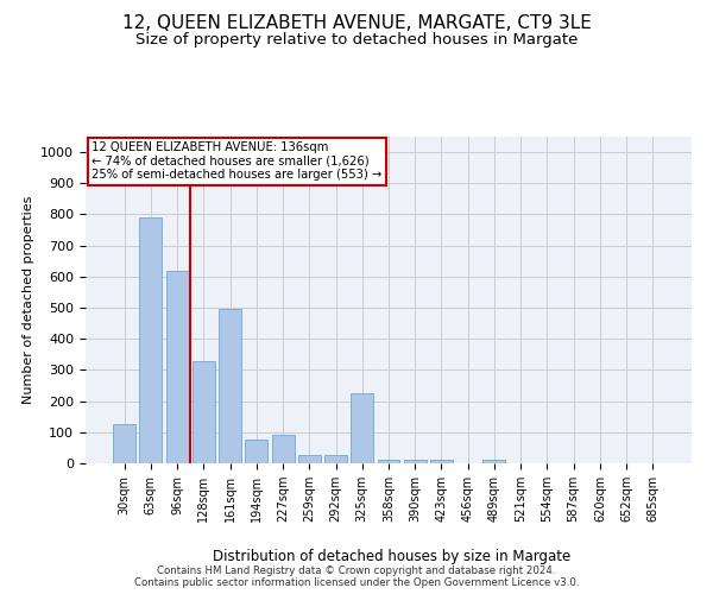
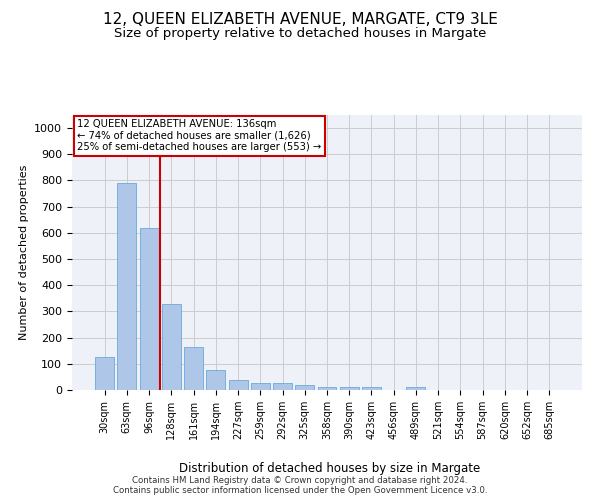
161sqm: 495 -> 163
227sqm: 90 -> 40
325sqm: 225 -> 18
